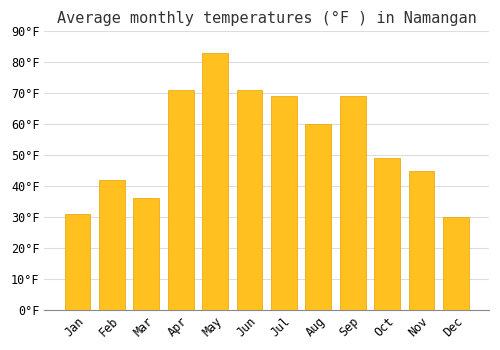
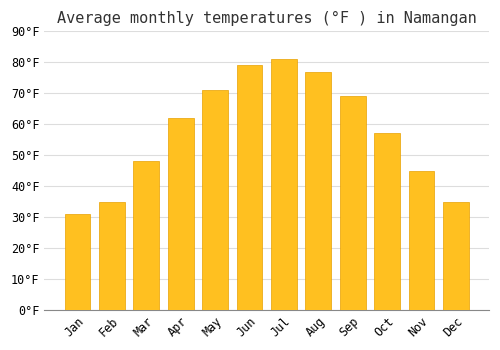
Feb: 42°F -> 35°F
Mar: 36°F -> 48°F
Apr: 71°F -> 62°F
May: 83°F -> 71°F
Jun: 71°F -> 79°F
Jul: 69°F -> 81°F
Aug: 60°F -> 77°F
Oct: 49°F -> 57°F
Dec: 30°F -> 35°F
